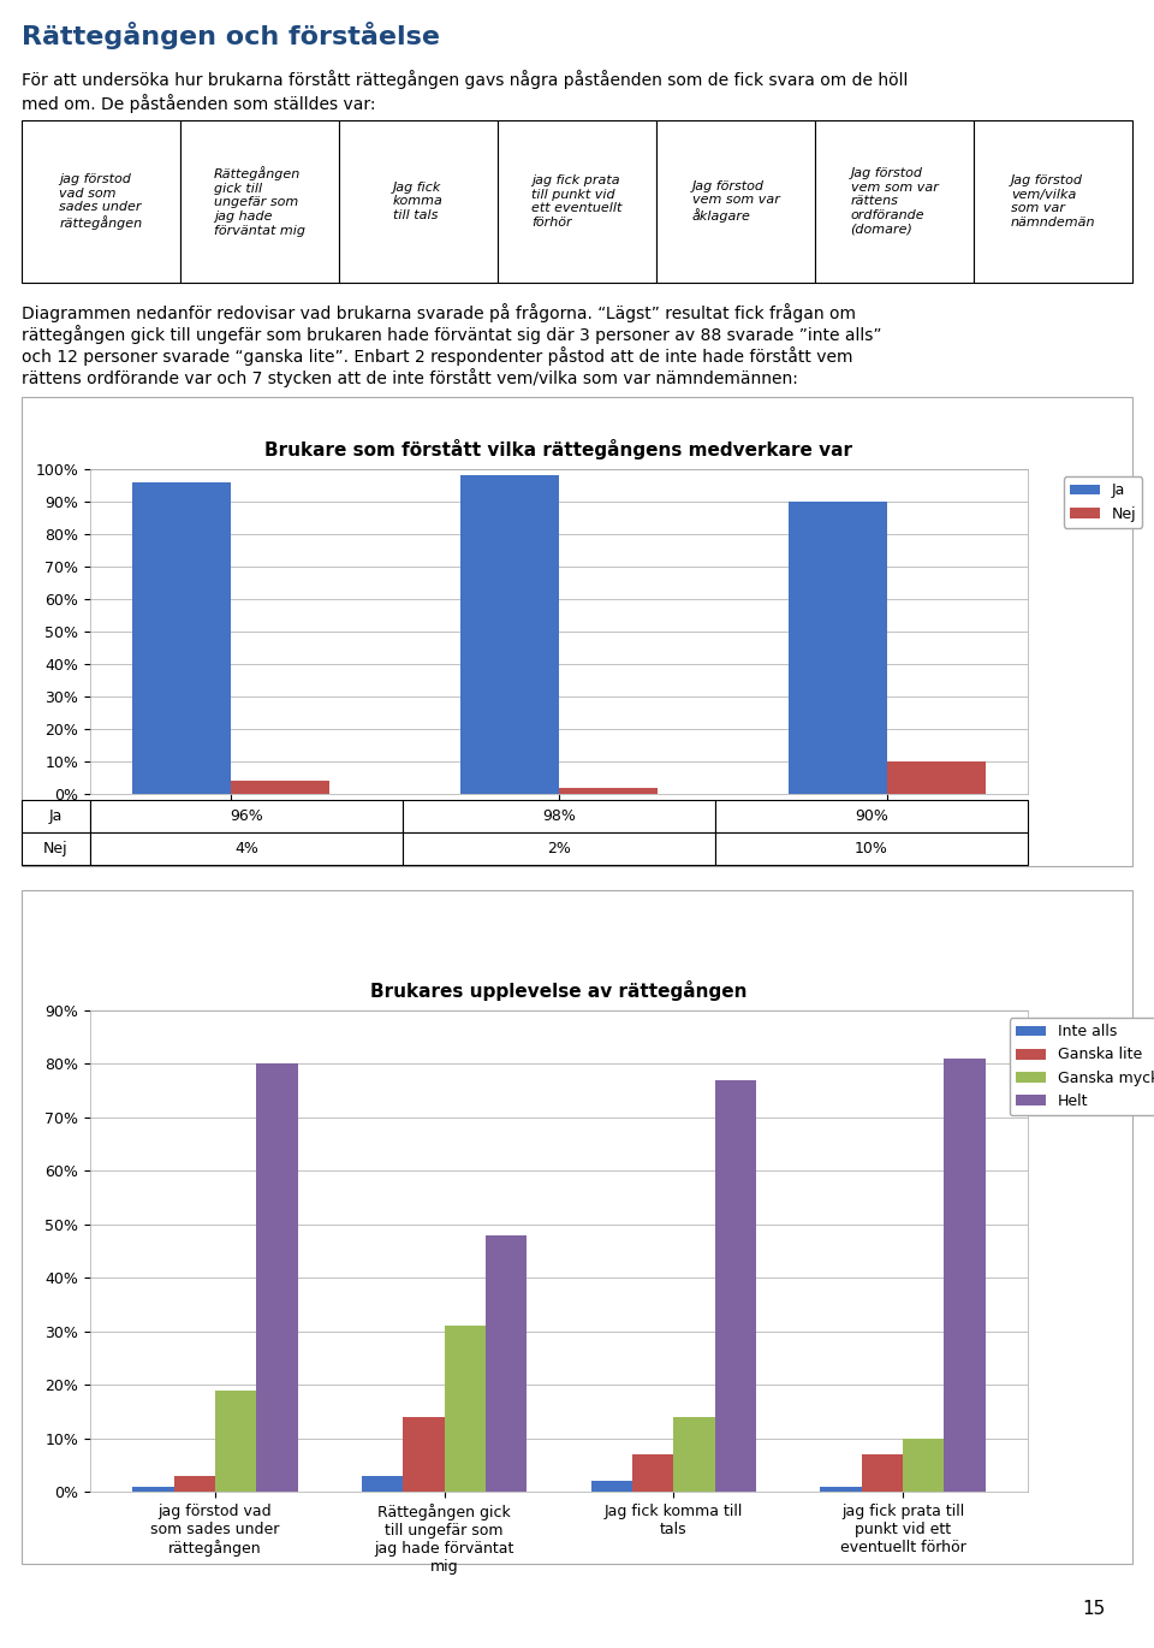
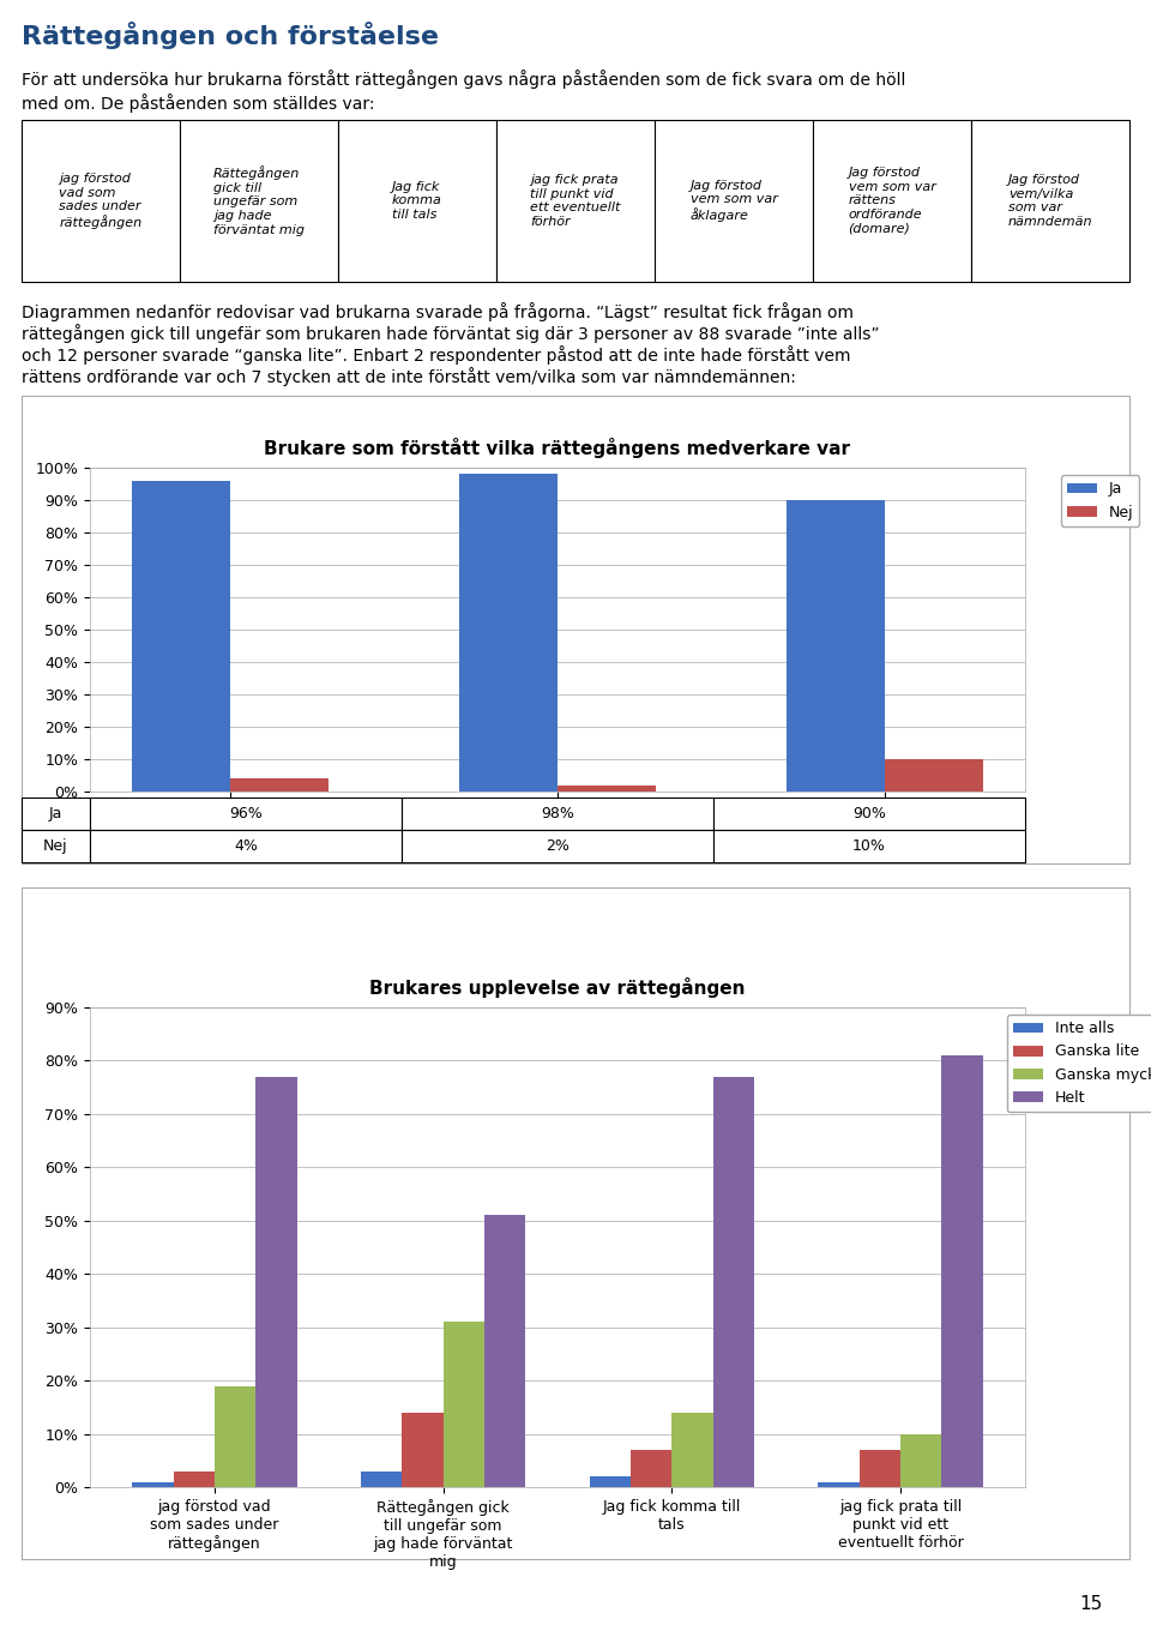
Brukares upplevelse av rättegången/Helt/jag förstod vad som sades under rättegången: 80% -> 77%
Brukares upplevelse av rättegången/Helt/Rättegången gick till ungefär som jag hade förväntat mig: 48% -> 51%
